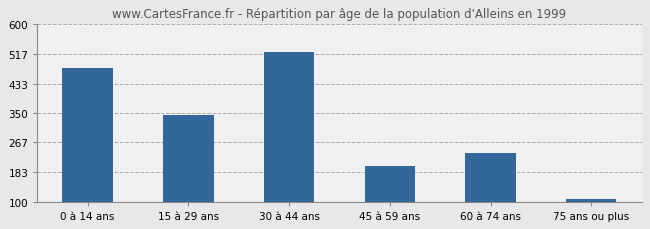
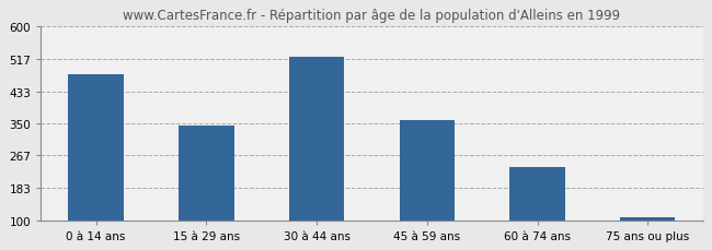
45 à 59 ans: 200 -> 358
